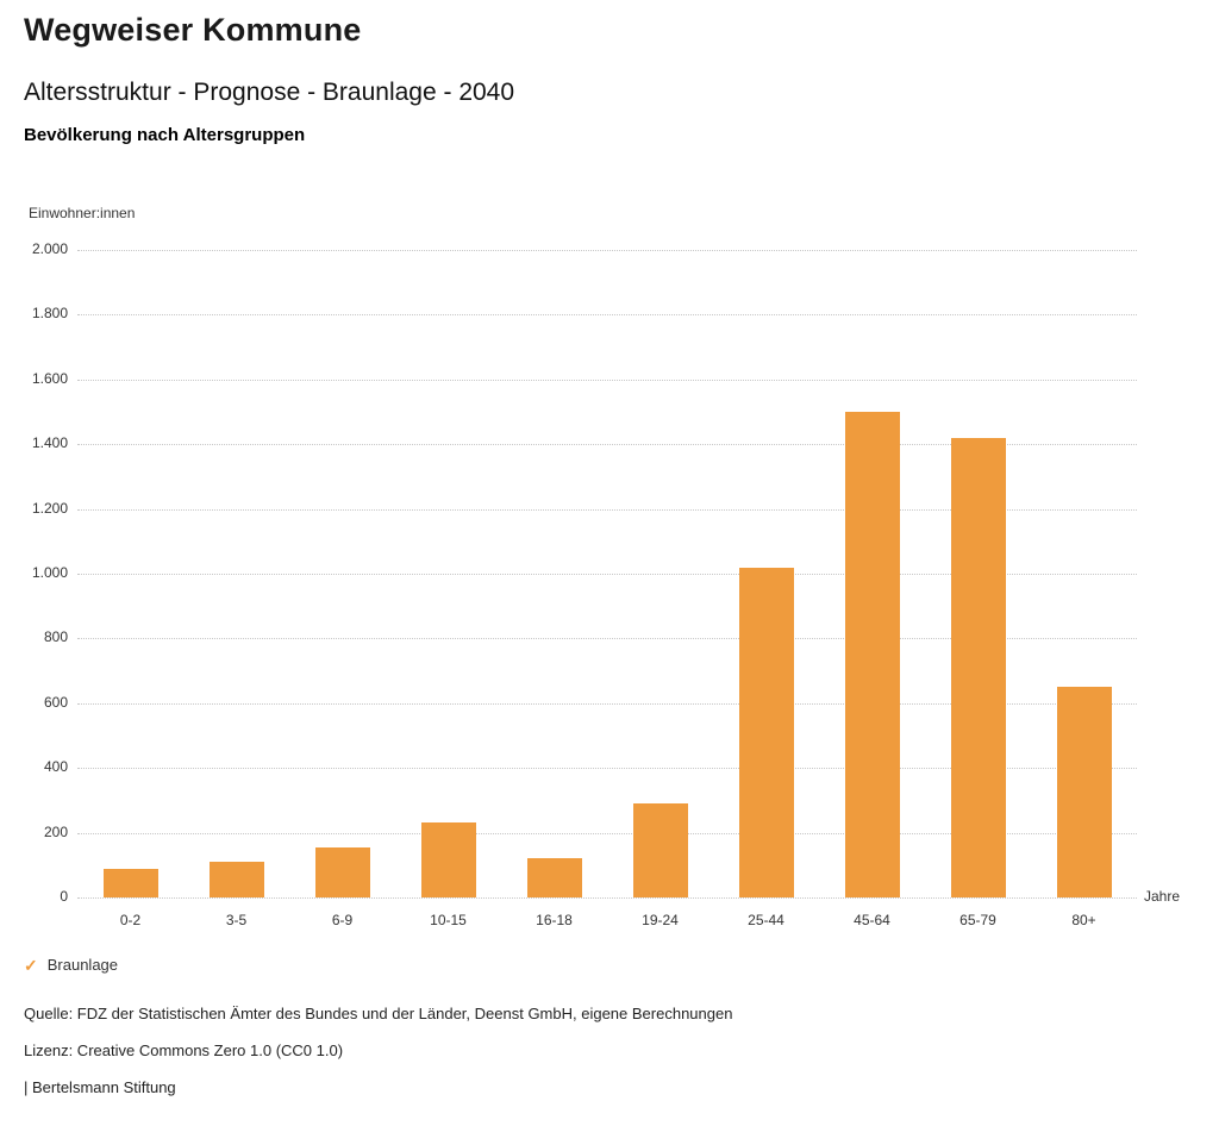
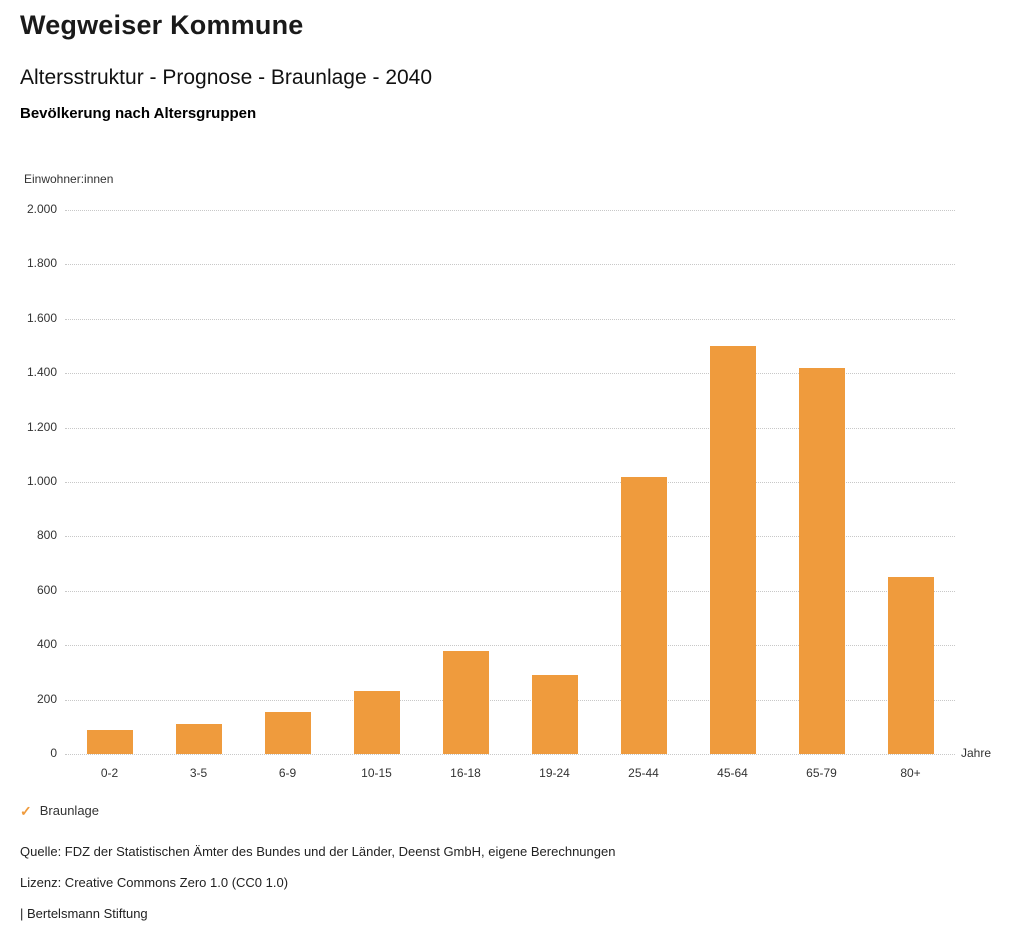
16-18: 120 -> 380
